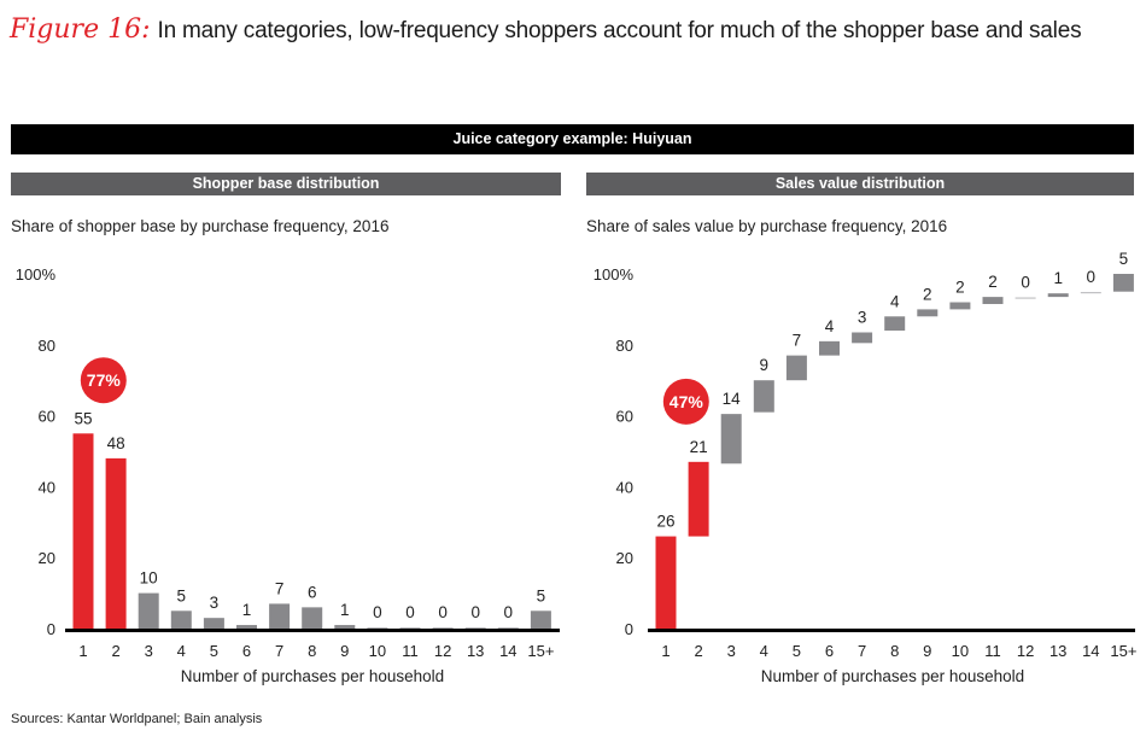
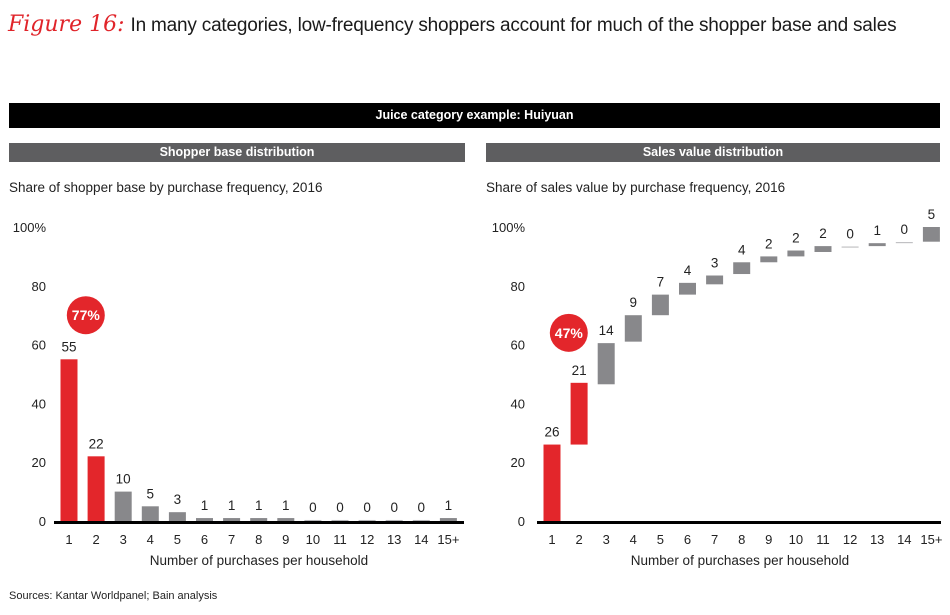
Share of shopper base by purchase frequency, 2016/2: 48 -> 22
Share of shopper base by purchase frequency, 2016/7: 7 -> 1
Share of shopper base by purchase frequency, 2016/8: 6 -> 1
Share of shopper base by purchase frequency, 2016/15+: 5 -> 1
